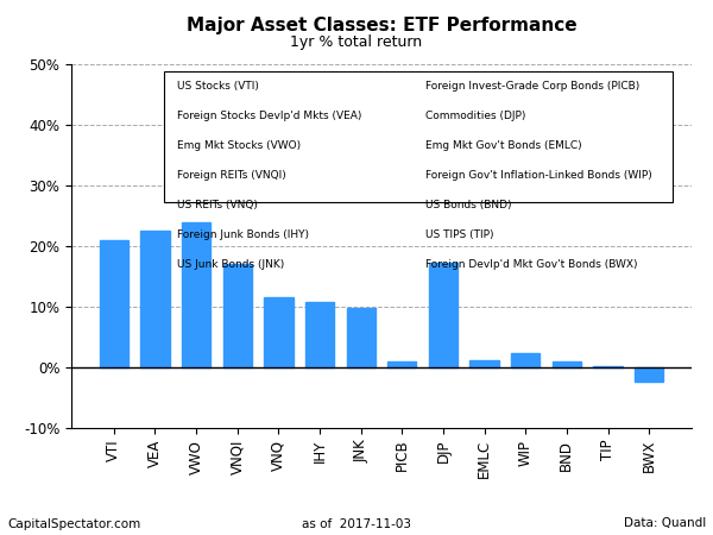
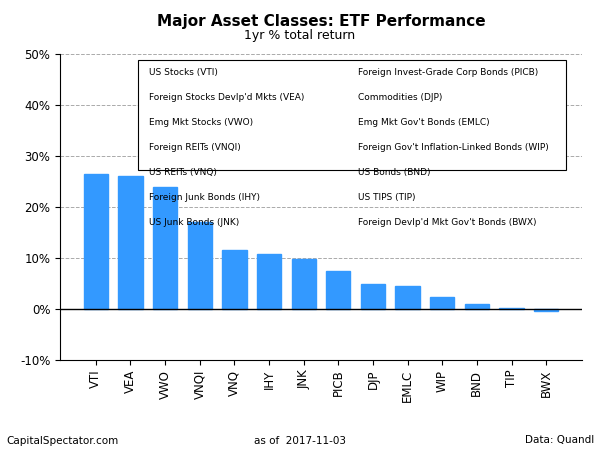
VTI: 21.0% -> 26.5%
VEA: 22.6% -> 26.0%
PICB: 1.0% -> 7.5%
DJP: 17.2% -> 4.9%
EMLC: 1.2% -> 4.5%
BWX: -2.4% -> -0.3%
